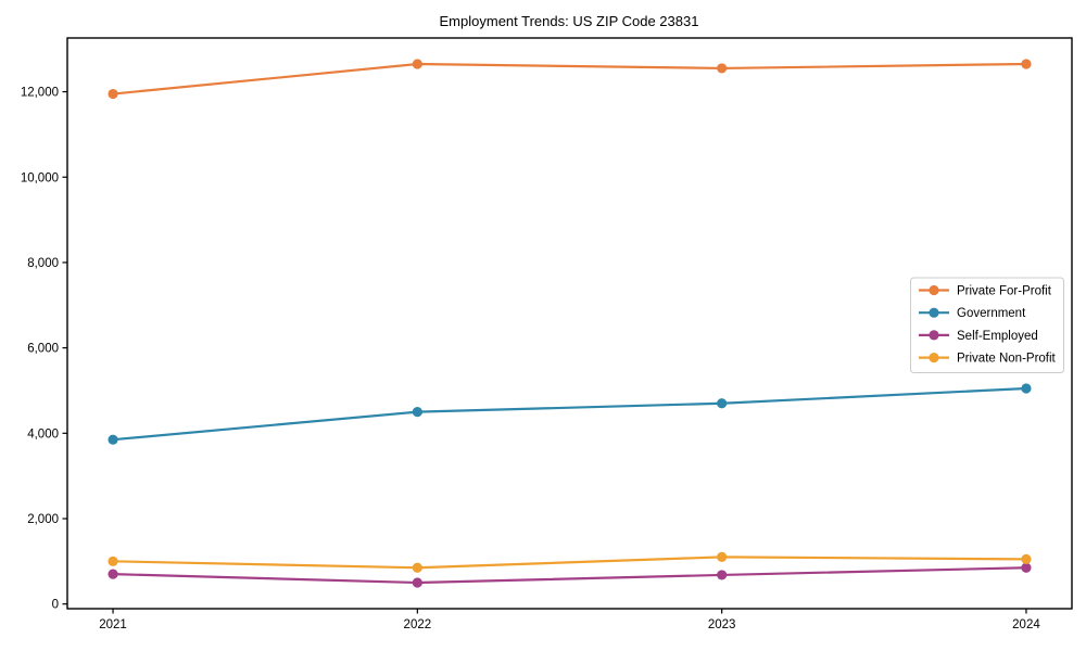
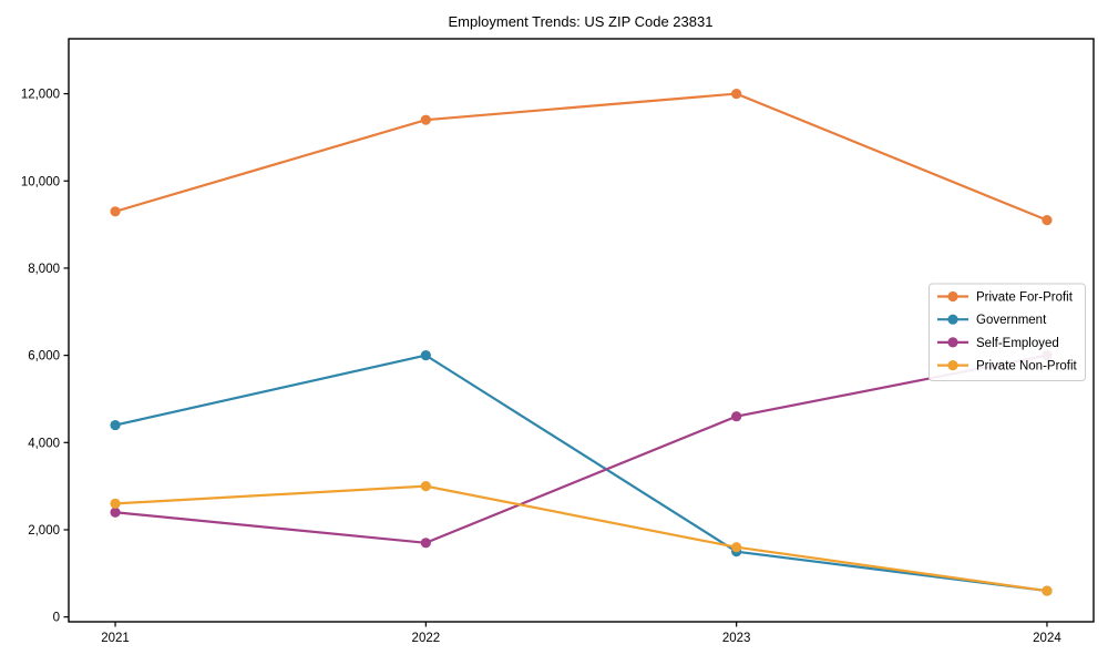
Private For-Profit/2021: 12000 -> 9300
Government/2021: 3800 -> 4400
Self-Employed/2021: 700 -> 2400
Private Non-Profit/2021: 1000 -> 2600
Private For-Profit/2022: 12600 -> 11400
Government/2022: 4500 -> 6000
Self-Employed/2022: 500 -> 1700
Private Non-Profit/2022: 800 -> 3000
Private For-Profit/2023: 12600 -> 12000
Government/2023: 4700 -> 1500
Self-Employed/2023: 700 -> 4600
Private Non-Profit/2023: 1100 -> 1600
Private For-Profit/2024: 12600 -> 9100
Government/2024: 5000 -> 600
Self-Employed/2024: 800 -> 6000
Private Non-Profit/2024: 1000 -> 600
